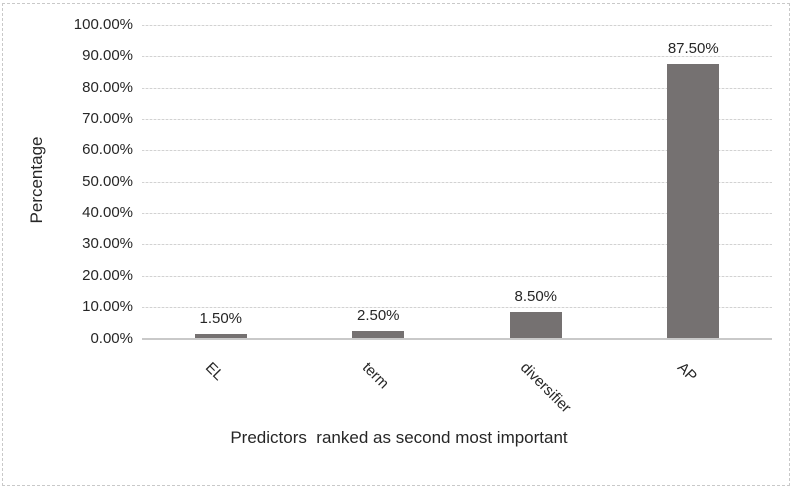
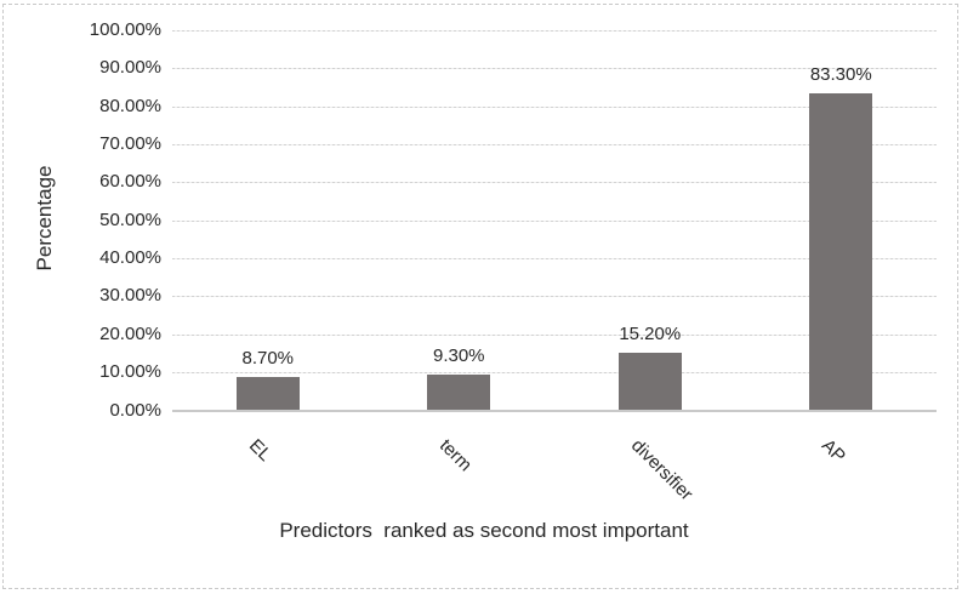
EL: 1.50% -> 8.70%
term: 2.50% -> 9.30%
diversifier: 8.50% -> 15.20%
AP: 87.50% -> 83.30%
